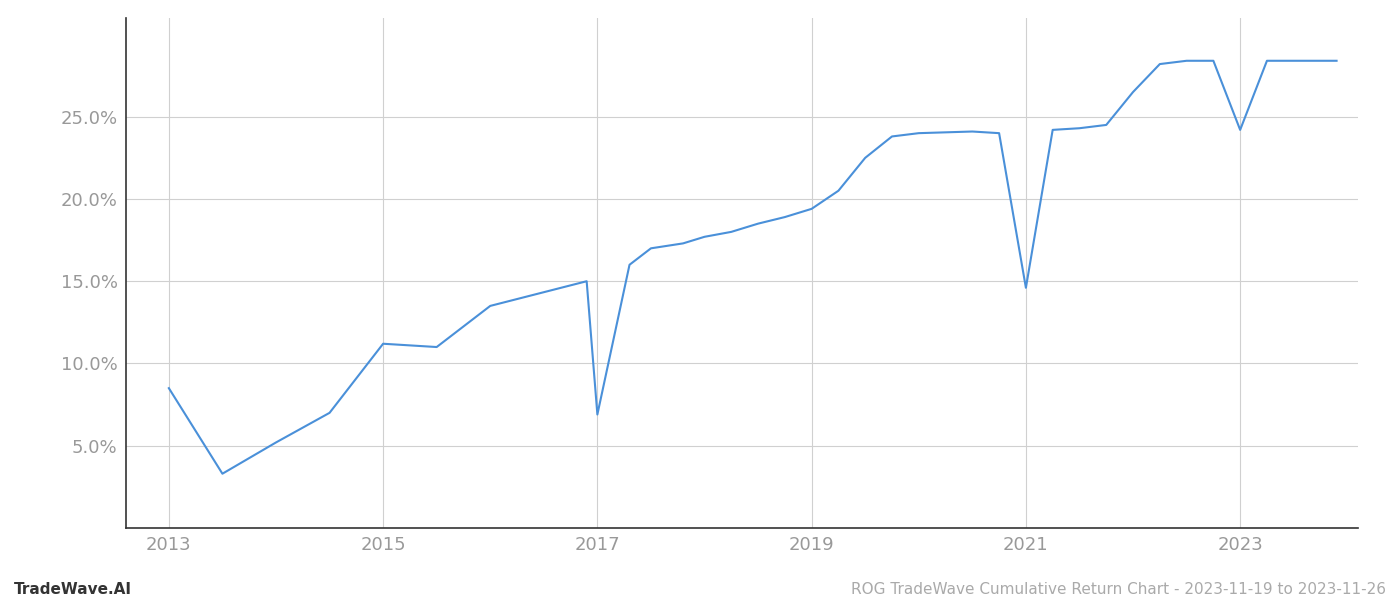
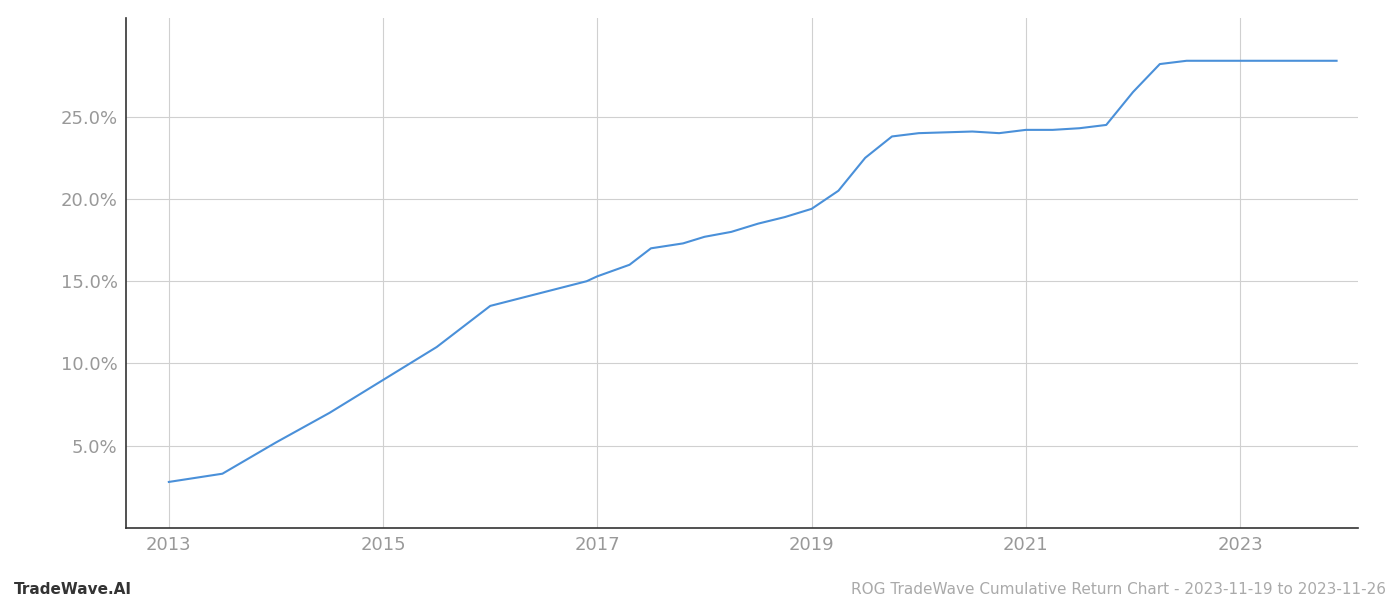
2013: 8.5% -> 2.8%
2015: 11.2% -> 9.0%
2017: 6.9% -> 15.3%
2021: 14.6% -> 24.2%
2023: 24.2% -> 28.4%
